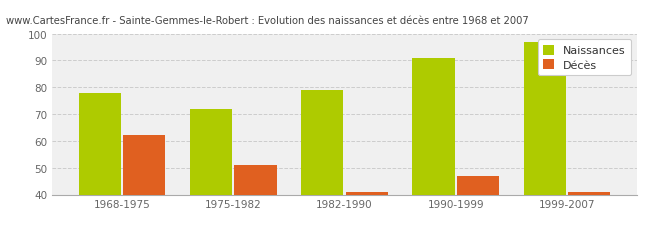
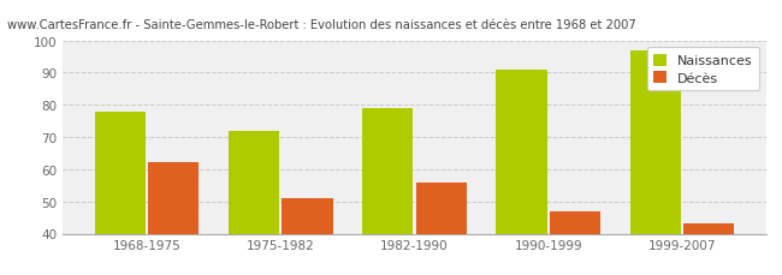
Décès/1982-1990: 41 -> 56
Décès/1999-2007: 41 -> 43
